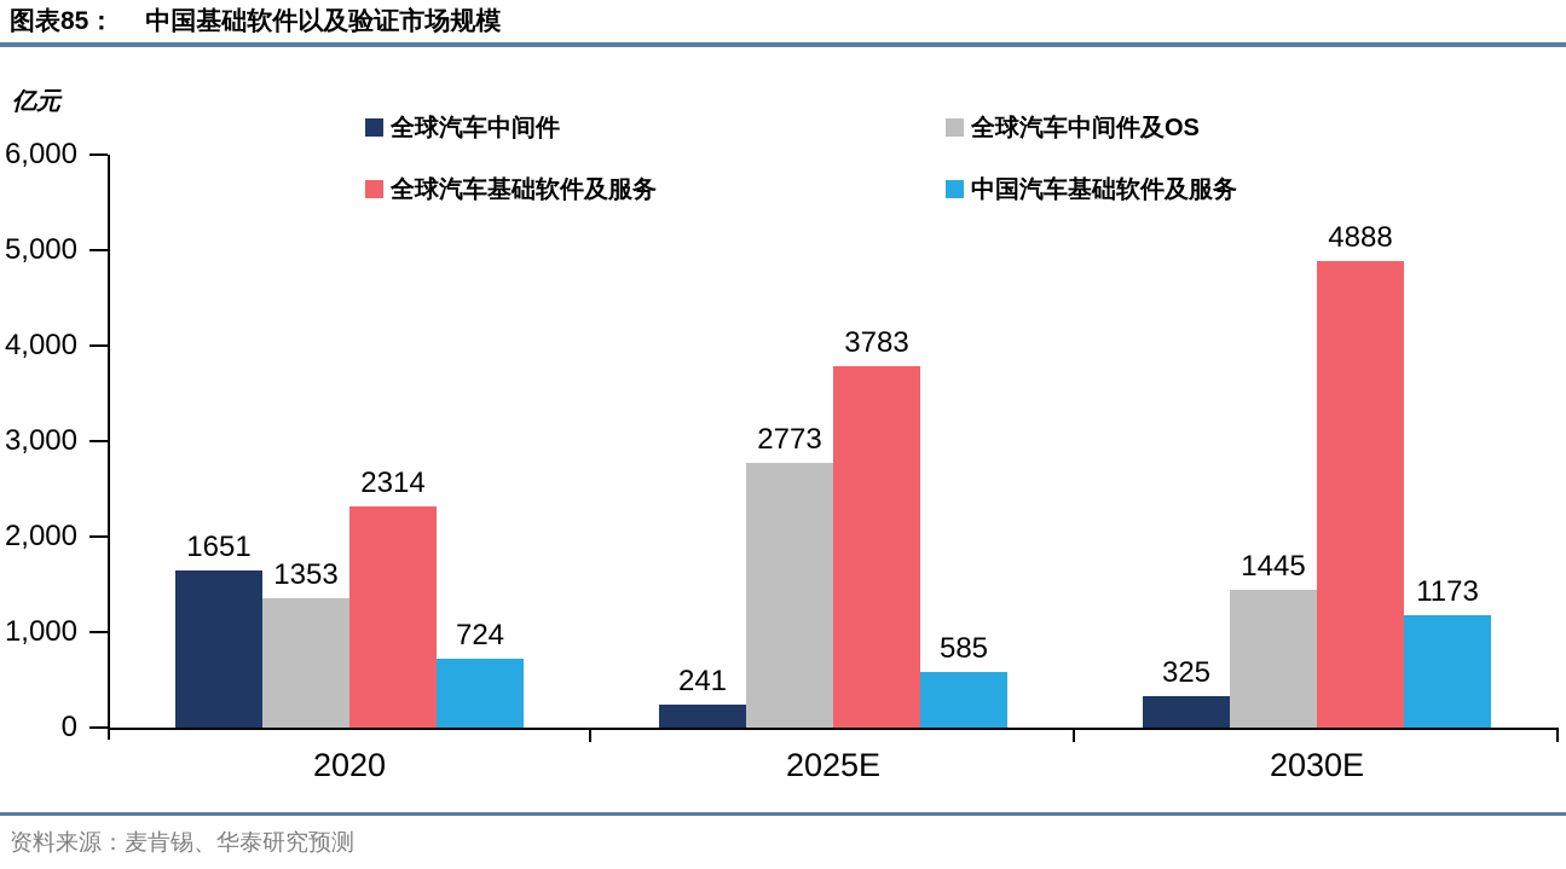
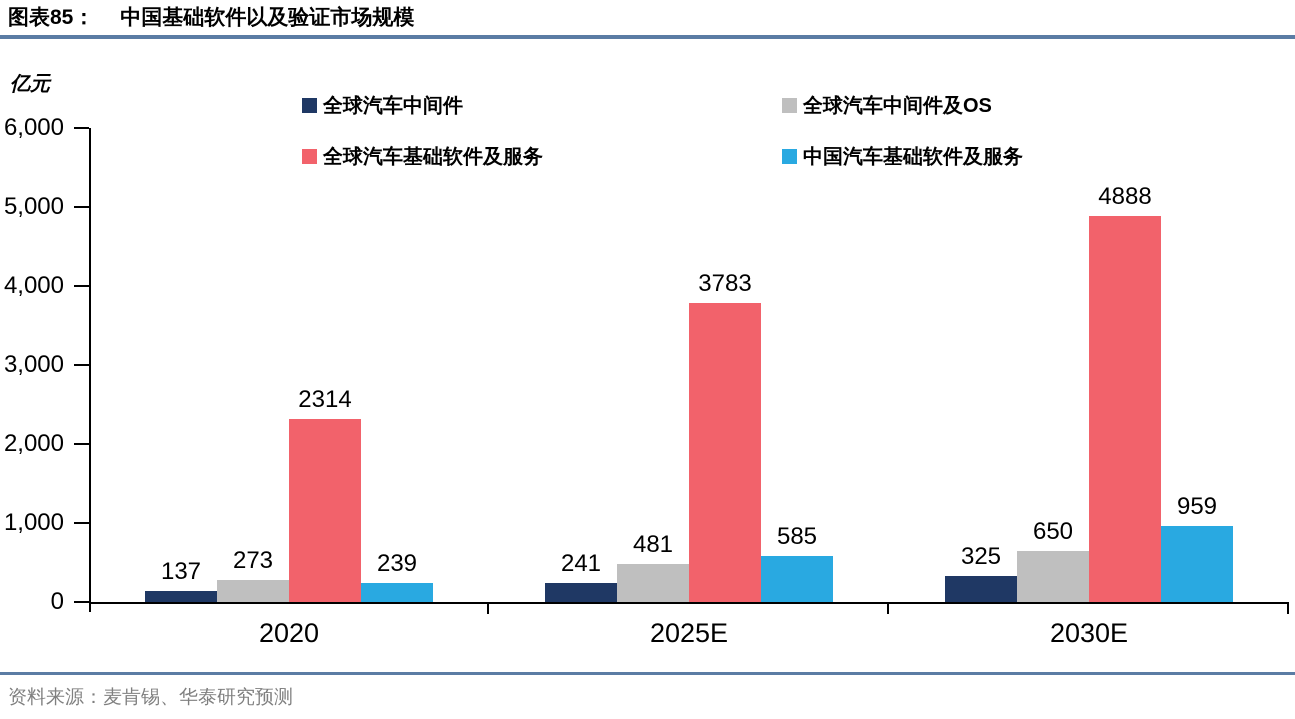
全球汽车中间件/2020: 1651 -> 137
全球汽车中间件及OS/2020: 1353 -> 273
中国汽车基础软件及服务/2020: 724 -> 239
全球汽车中间件及OS/2025E: 2773 -> 481
全球汽车中间件及OS/2030E: 1445 -> 650
中国汽车基础软件及服务/2030E: 1173 -> 959
